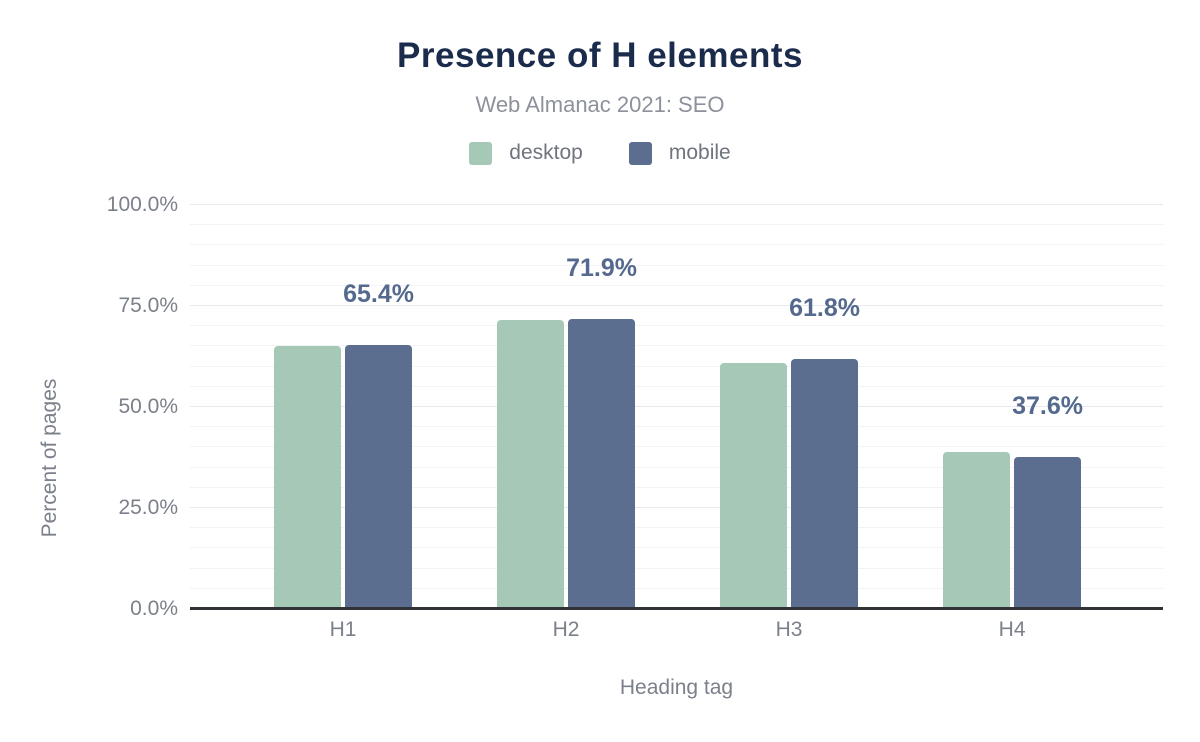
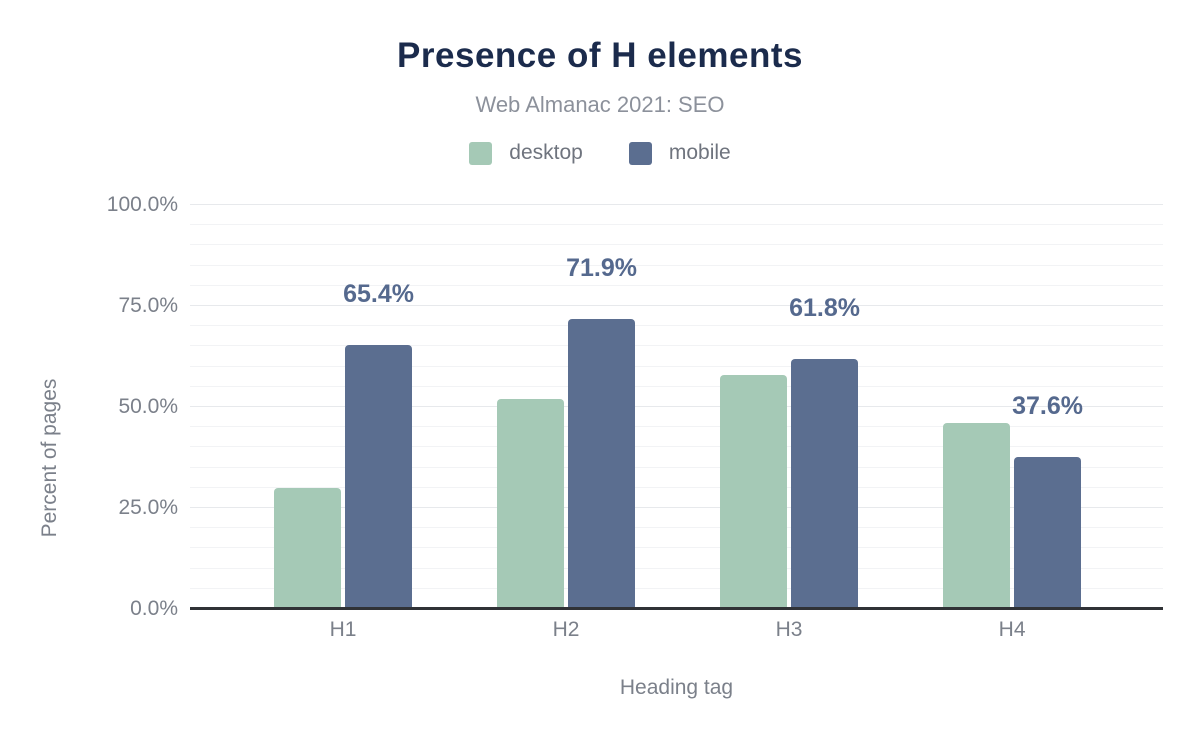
desktop/H1: 65% -> 30%
desktop/H2: 72% -> 52%
desktop/H3: 61% -> 58%
desktop/H4: 39% -> 46%
